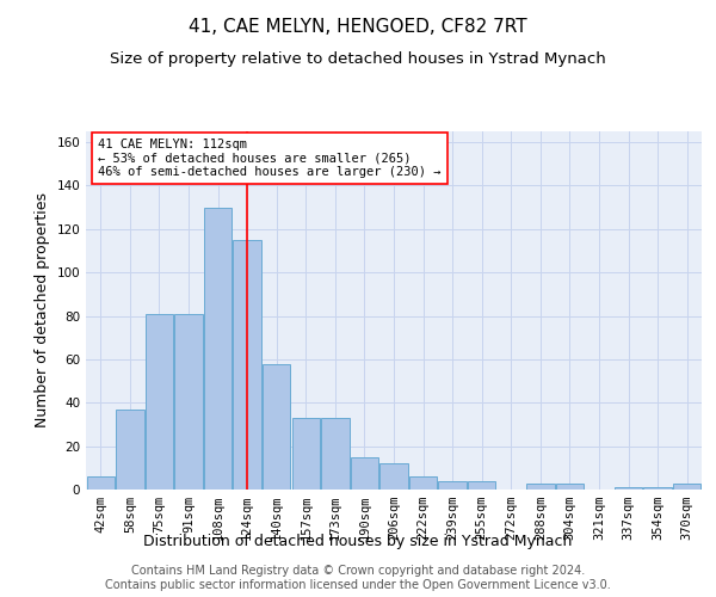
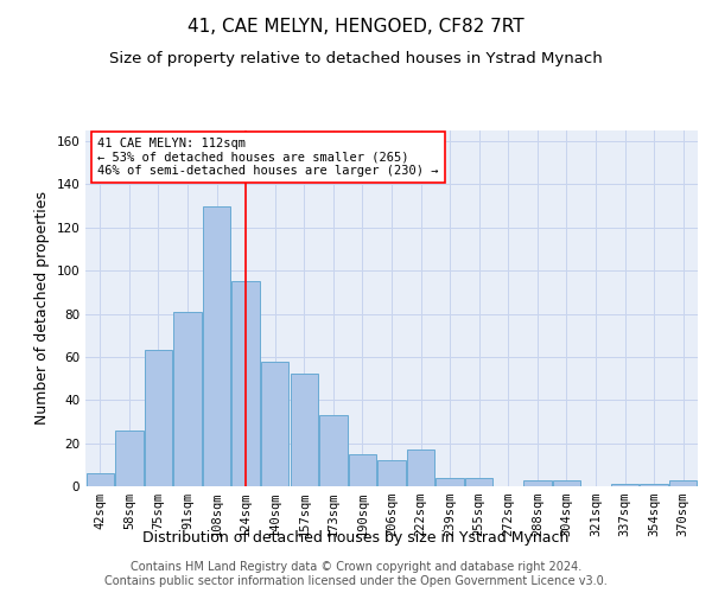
58sqm: 37 -> 26
75sqm: 81 -> 63
124sqm: 115 -> 95
157sqm: 33 -> 52
222sqm: 6 -> 17
